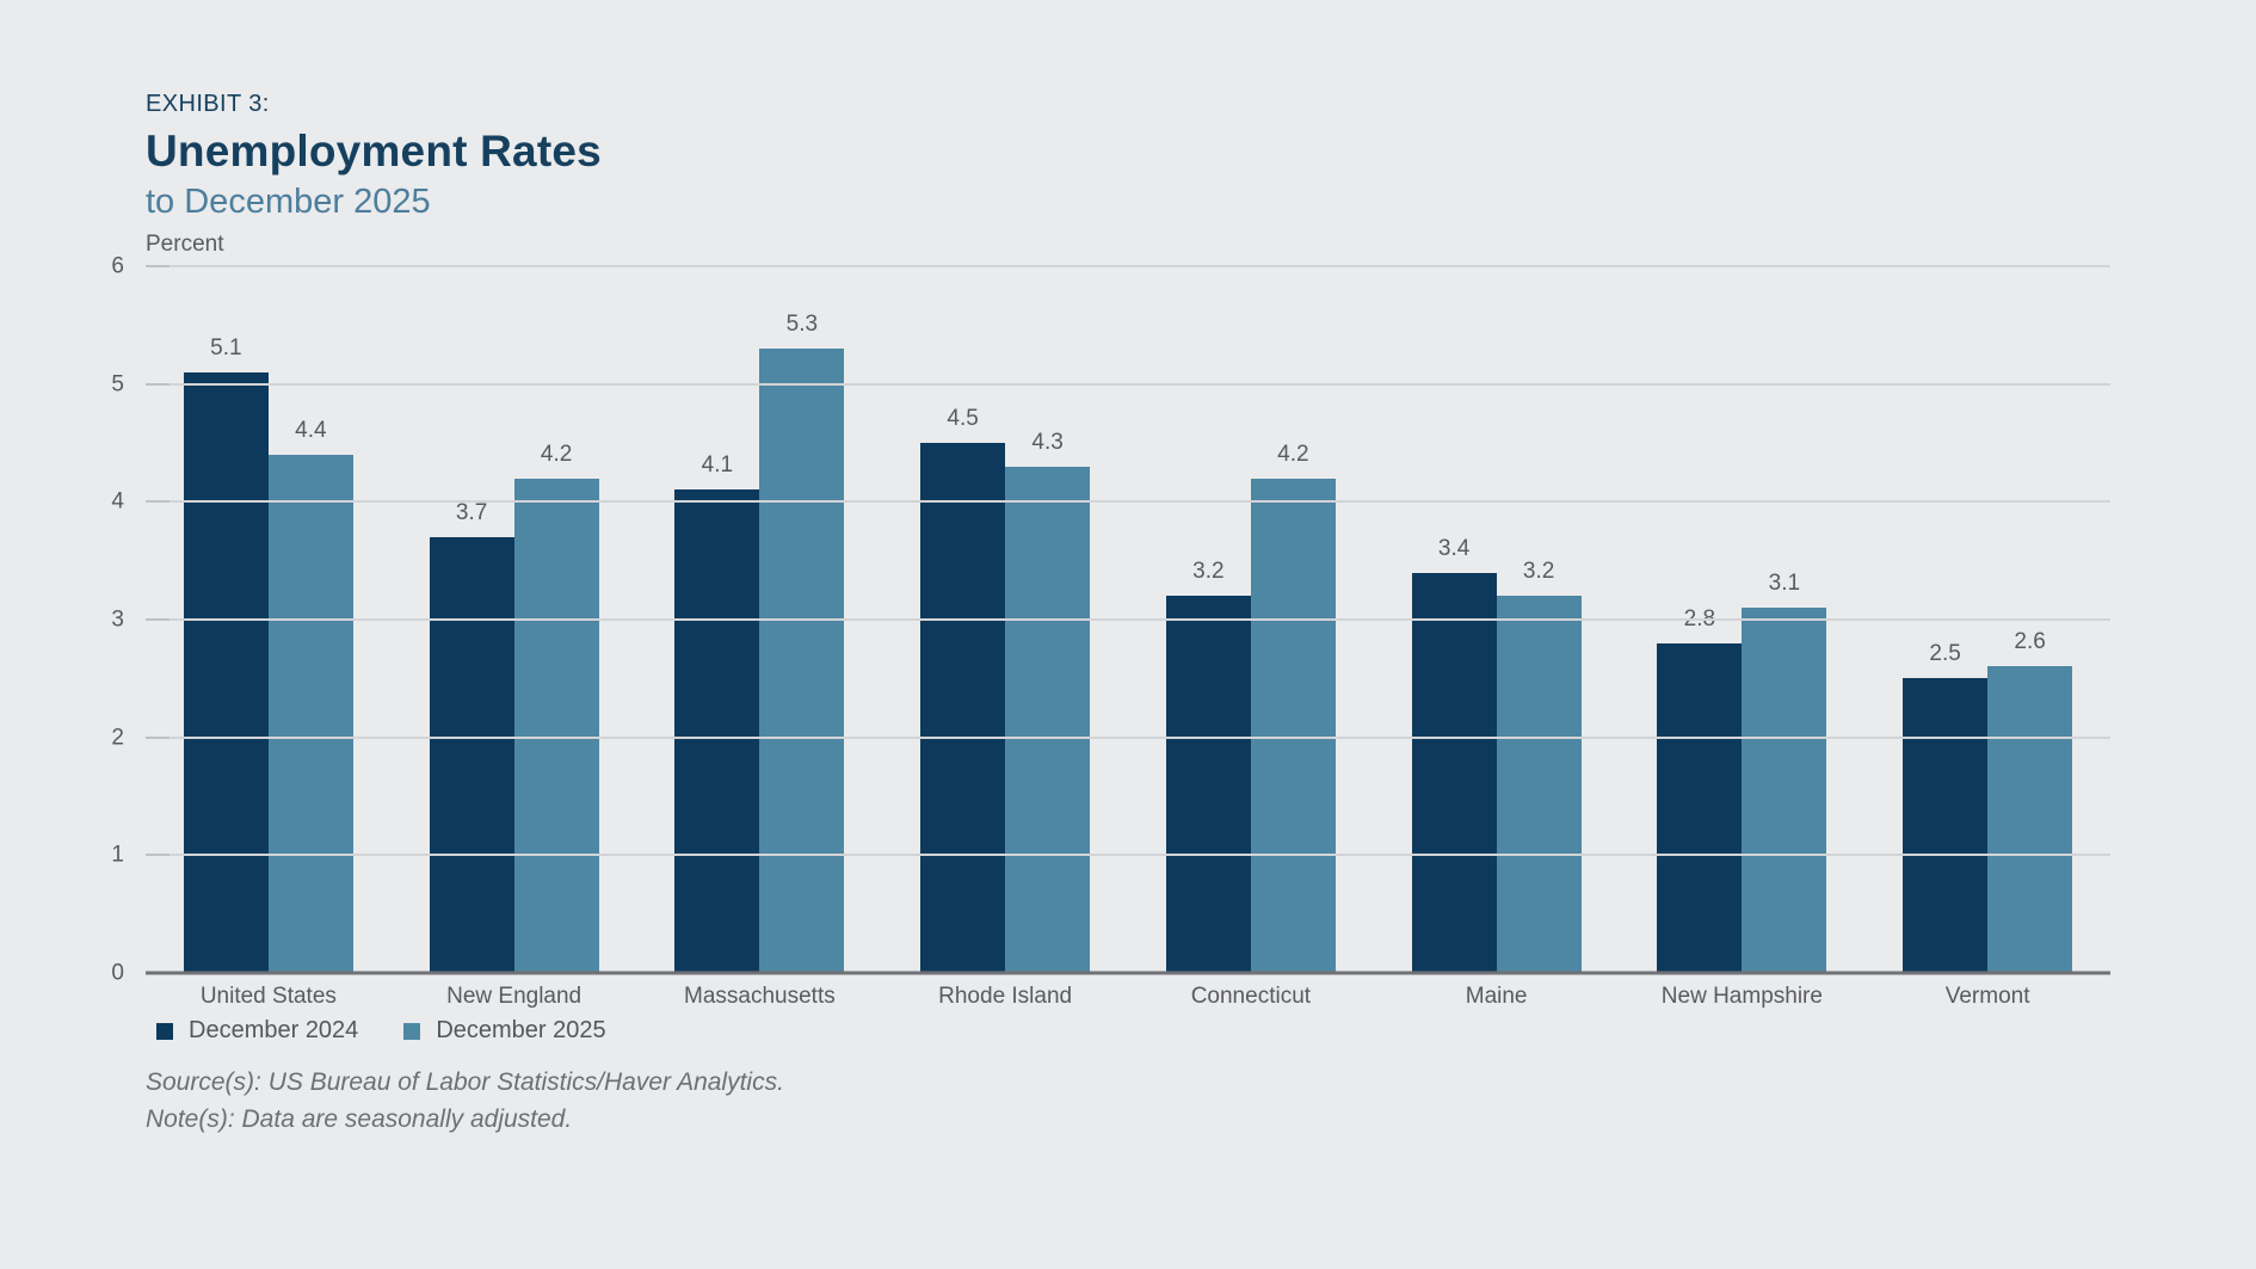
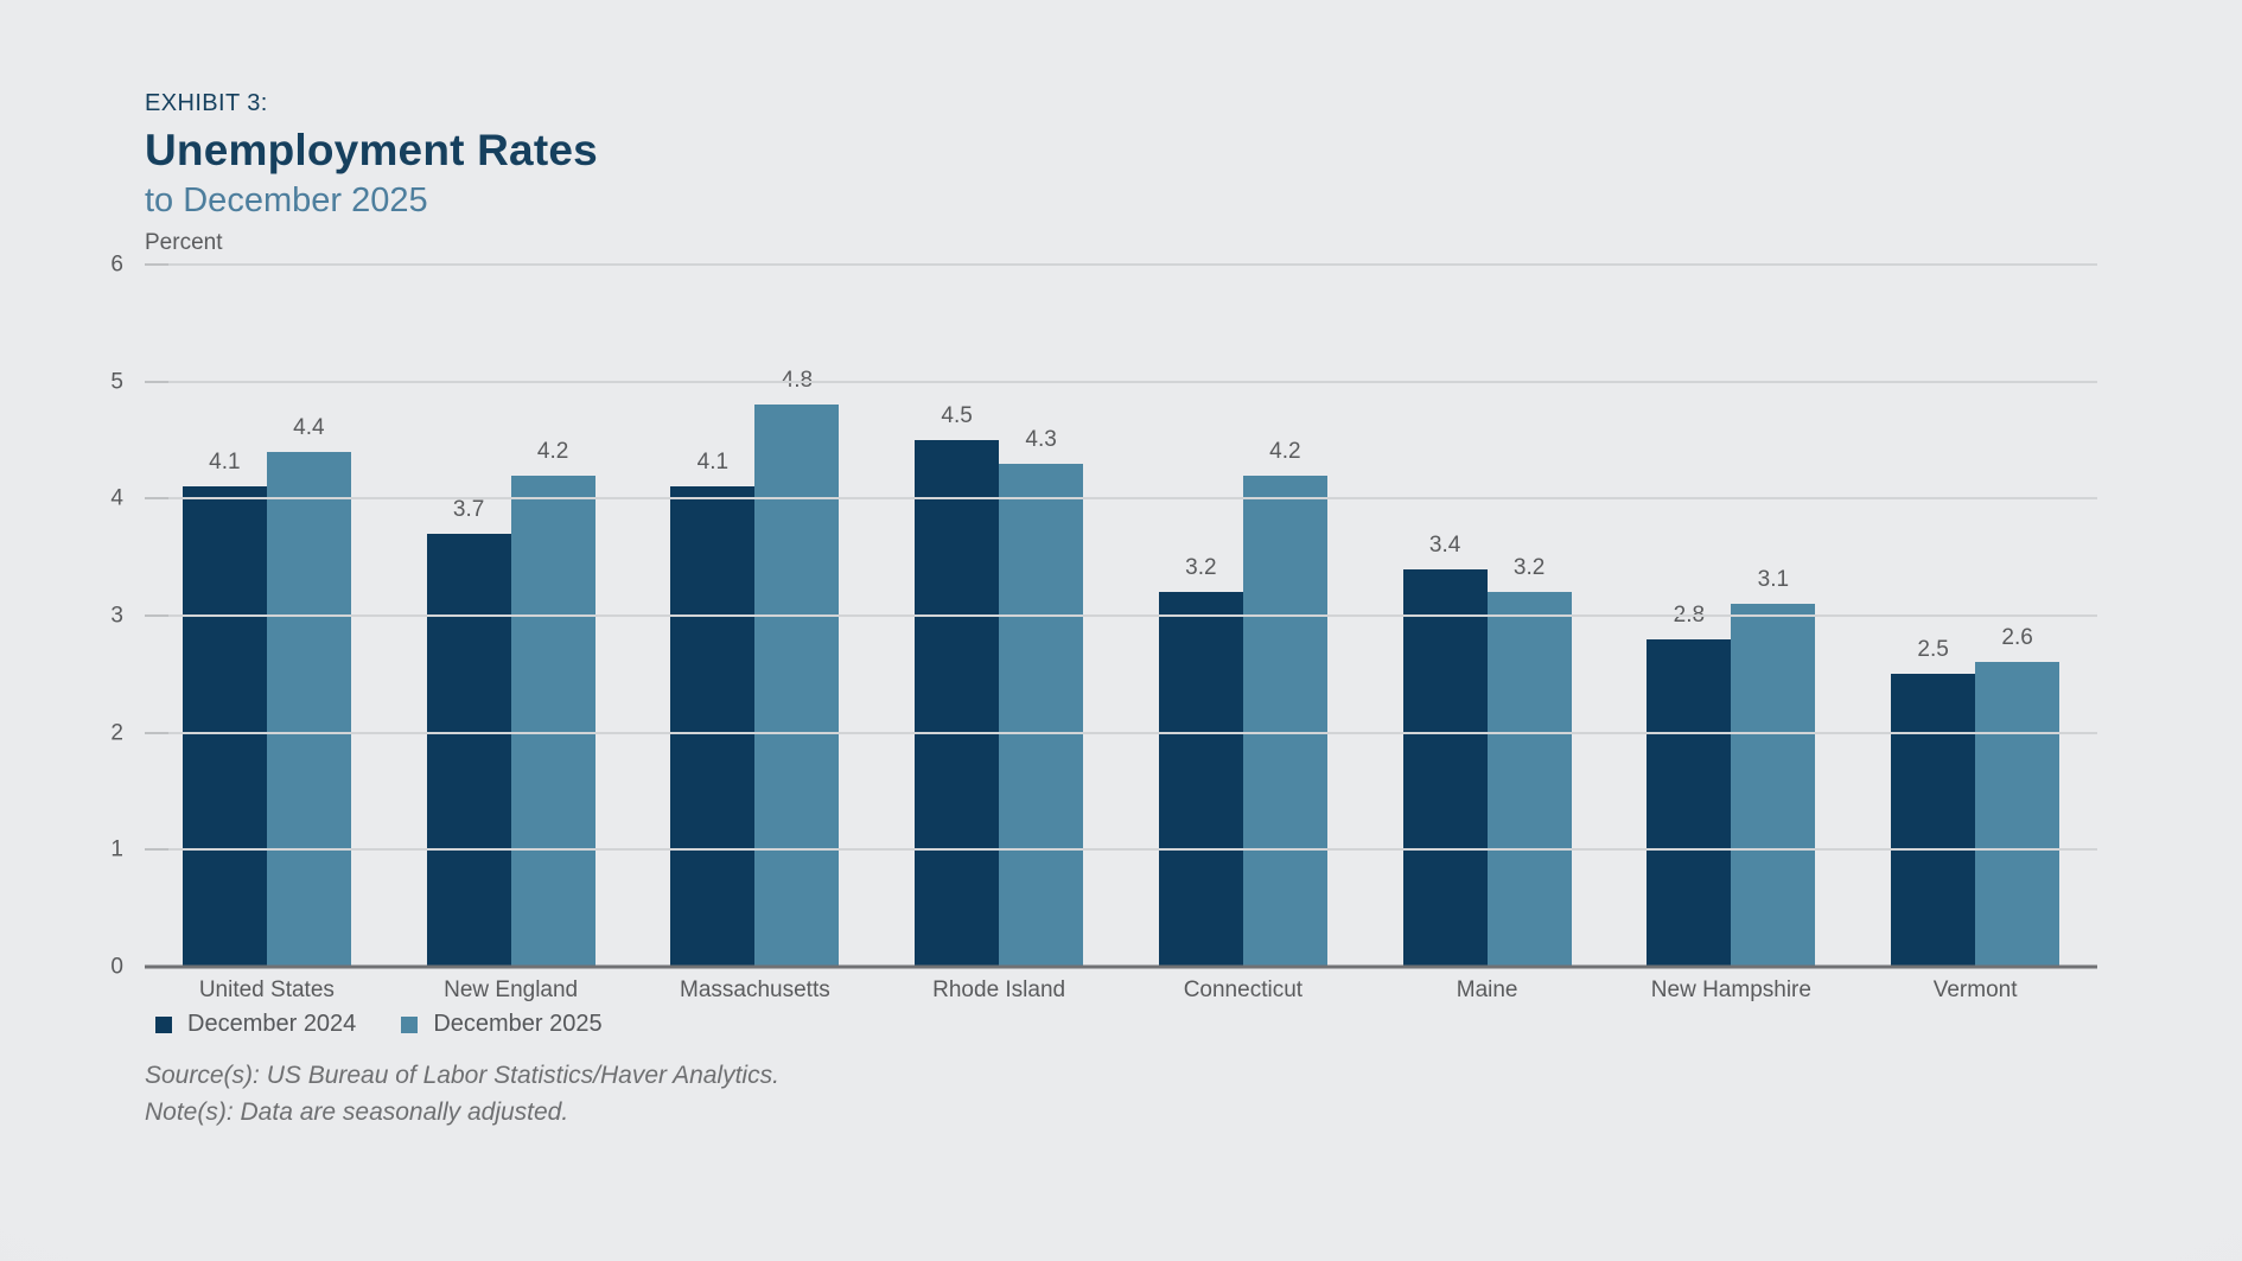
December 2024/United States: 5.1 -> 4.1
December 2025/Massachusetts: 5.3 -> 4.8
